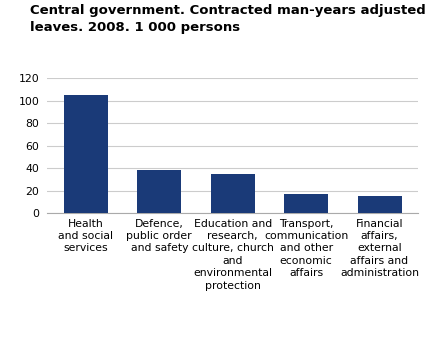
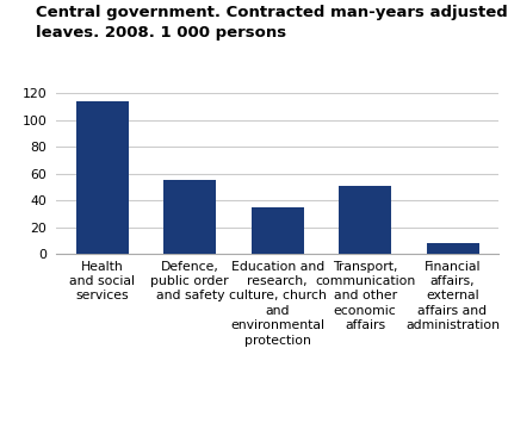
Health and social services: 105 -> 114
Defence, public order and safety: 38 -> 55
Transport, communication and other economic affairs: 17 -> 51
Financial affairs, external affairs and administration: 15 -> 8
